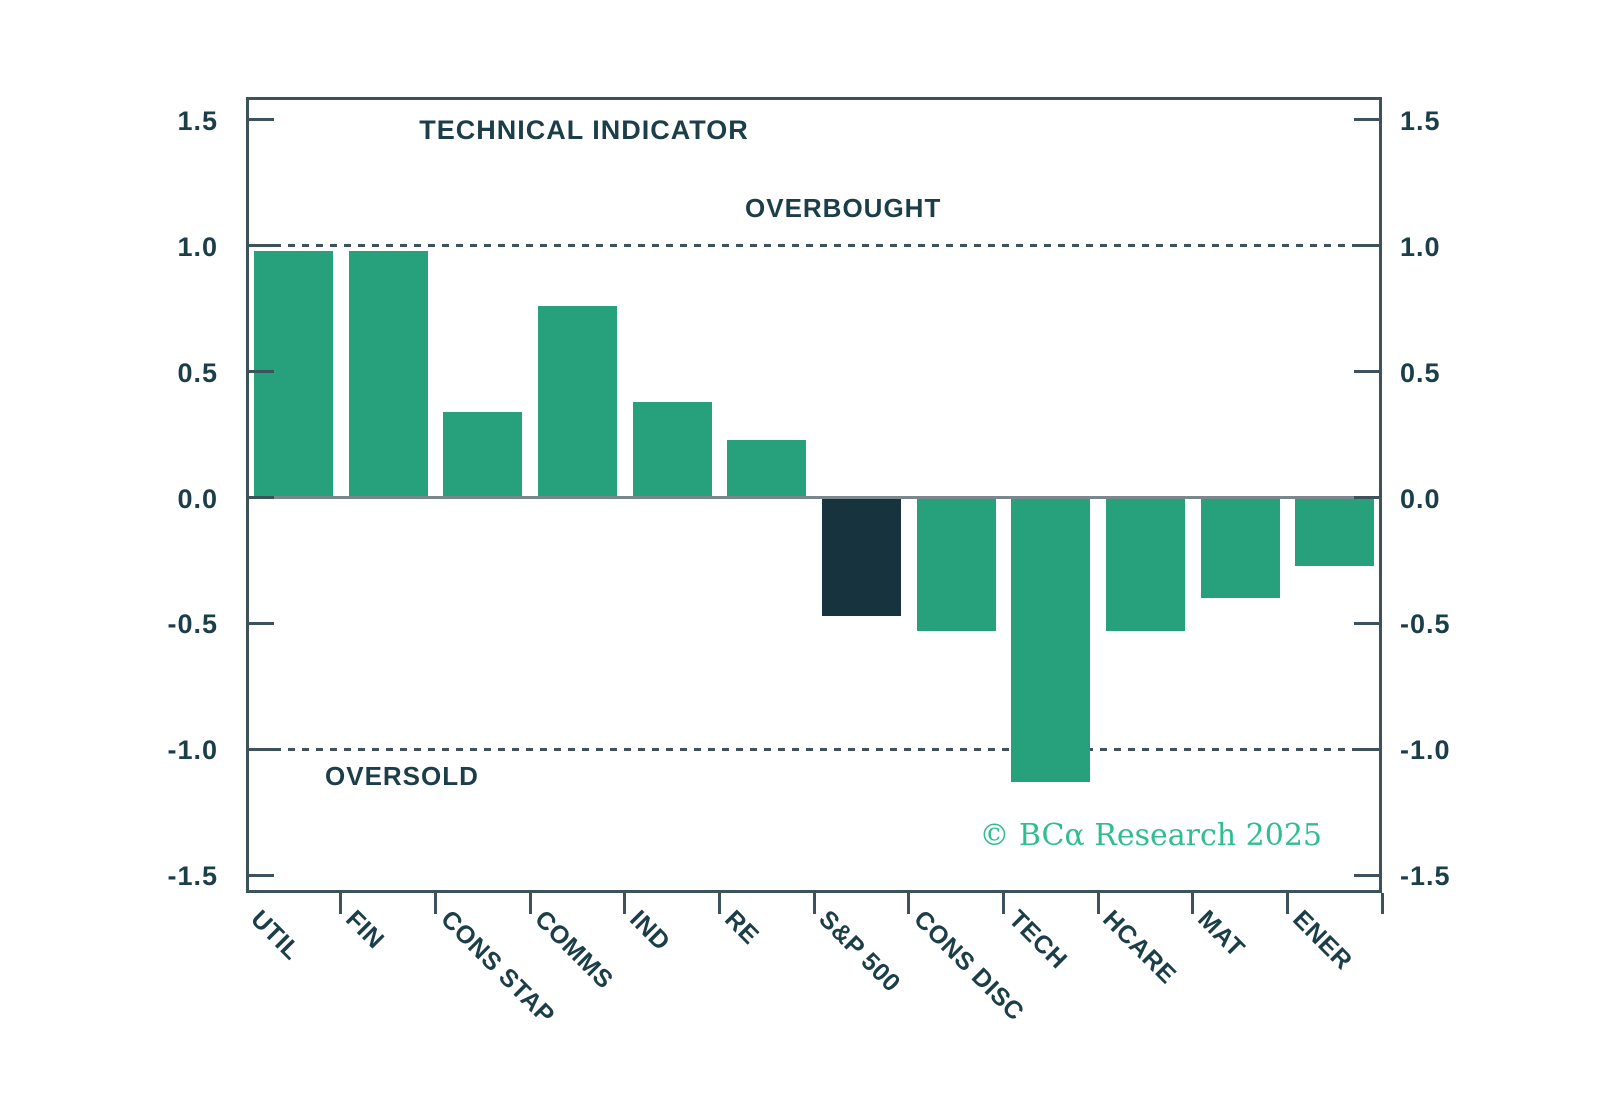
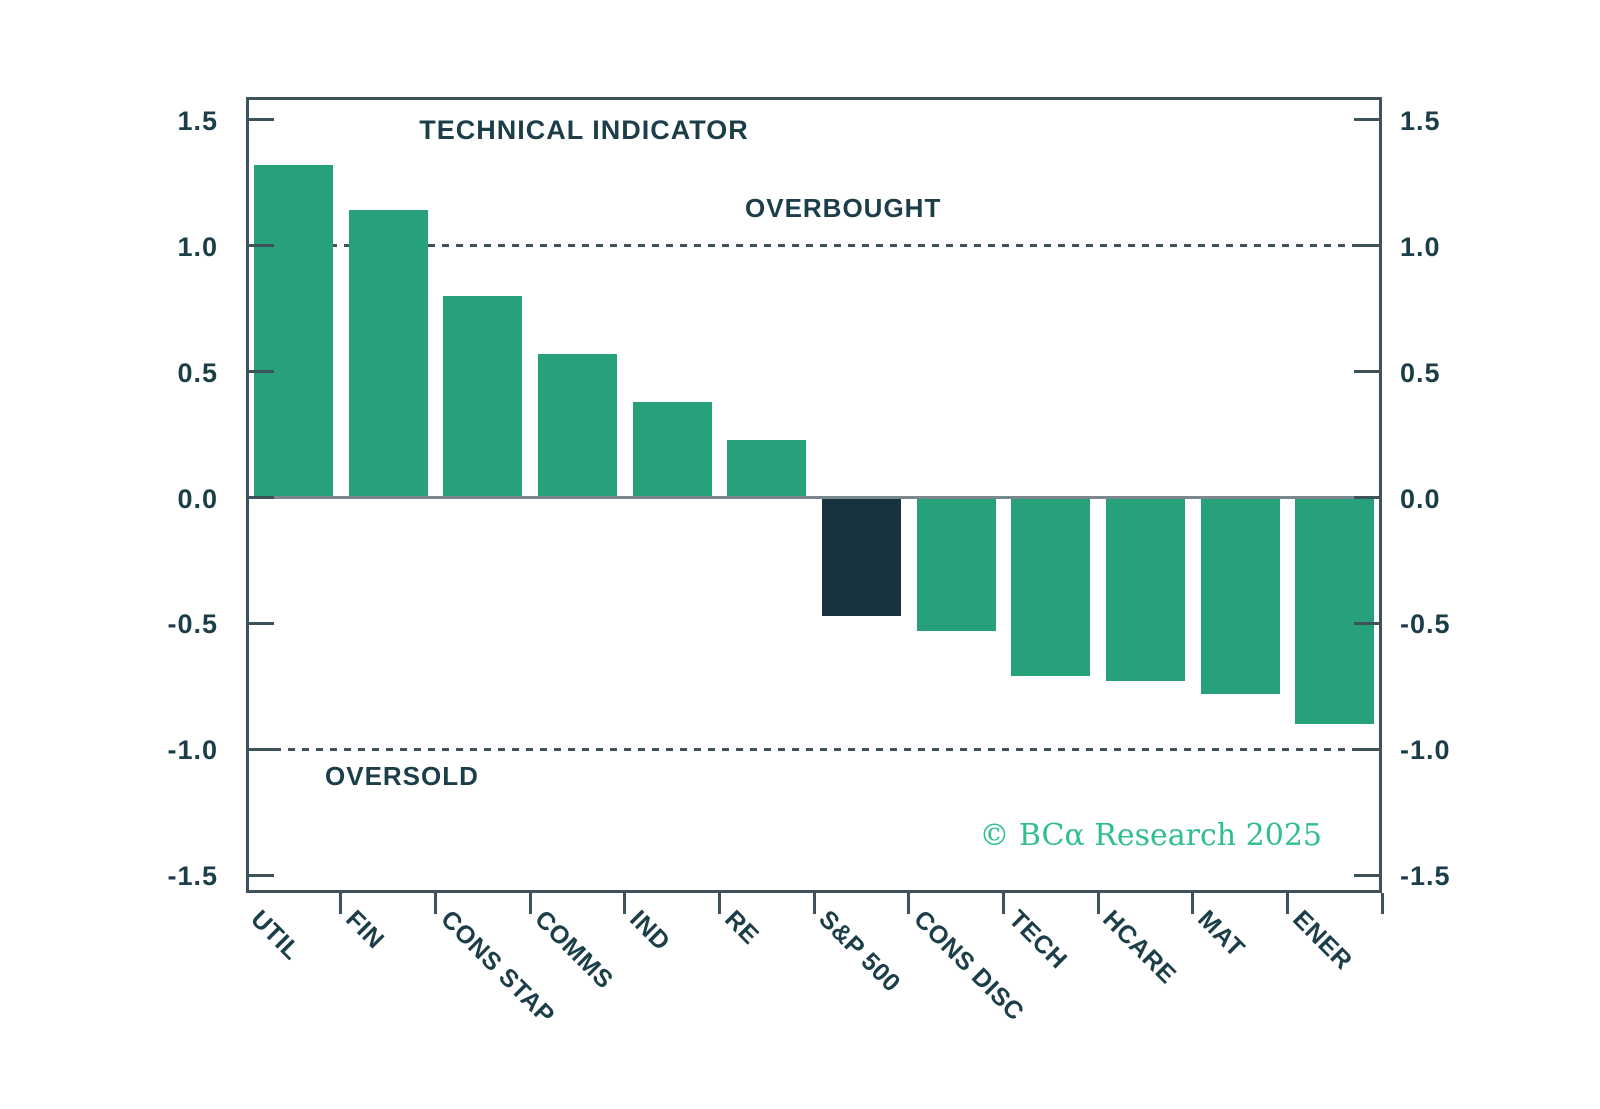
UTIL: 0.98 -> 1.32
FIN: 0.98 -> 1.14
CONS STAP: 0.34 -> 0.80
COMMS: 0.76 -> 0.57
TECH: -1.13 -> -0.71
HCARE: -0.53 -> -0.73
MAT: -0.40 -> -0.78
ENER: -0.27 -> -0.90
